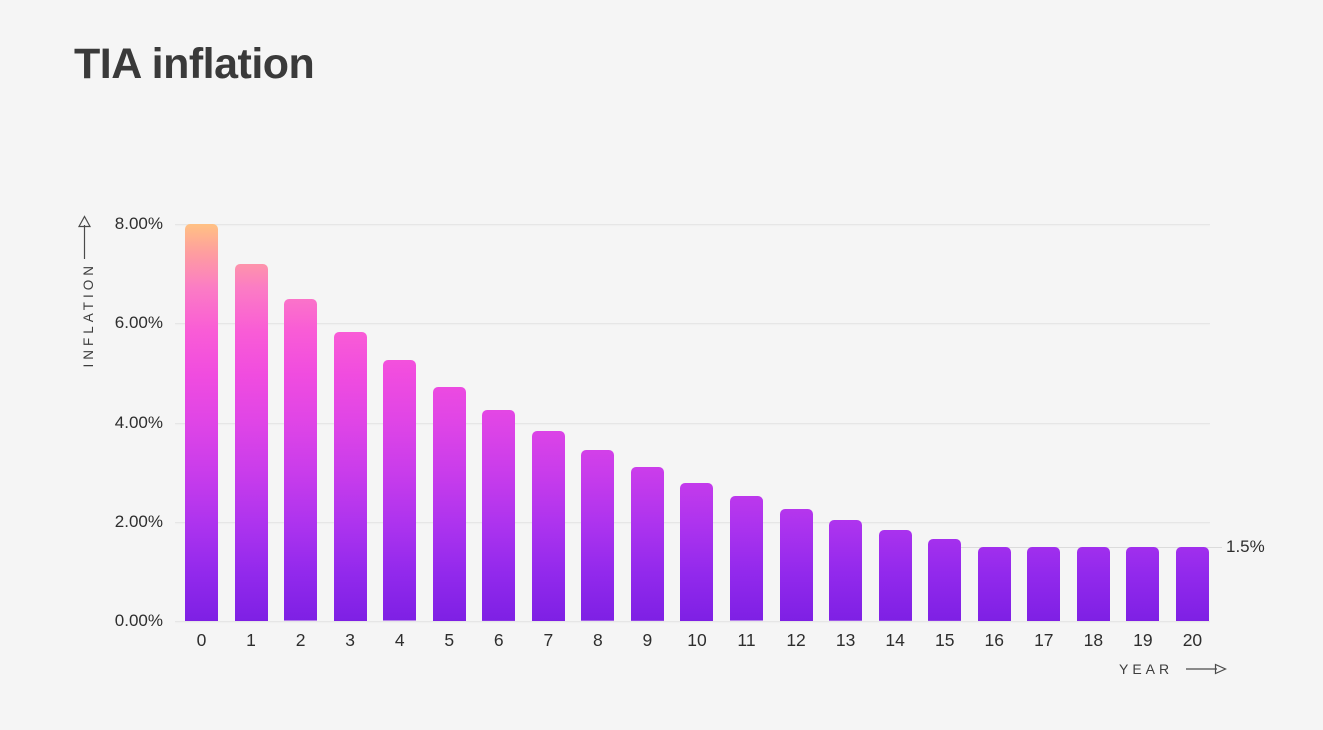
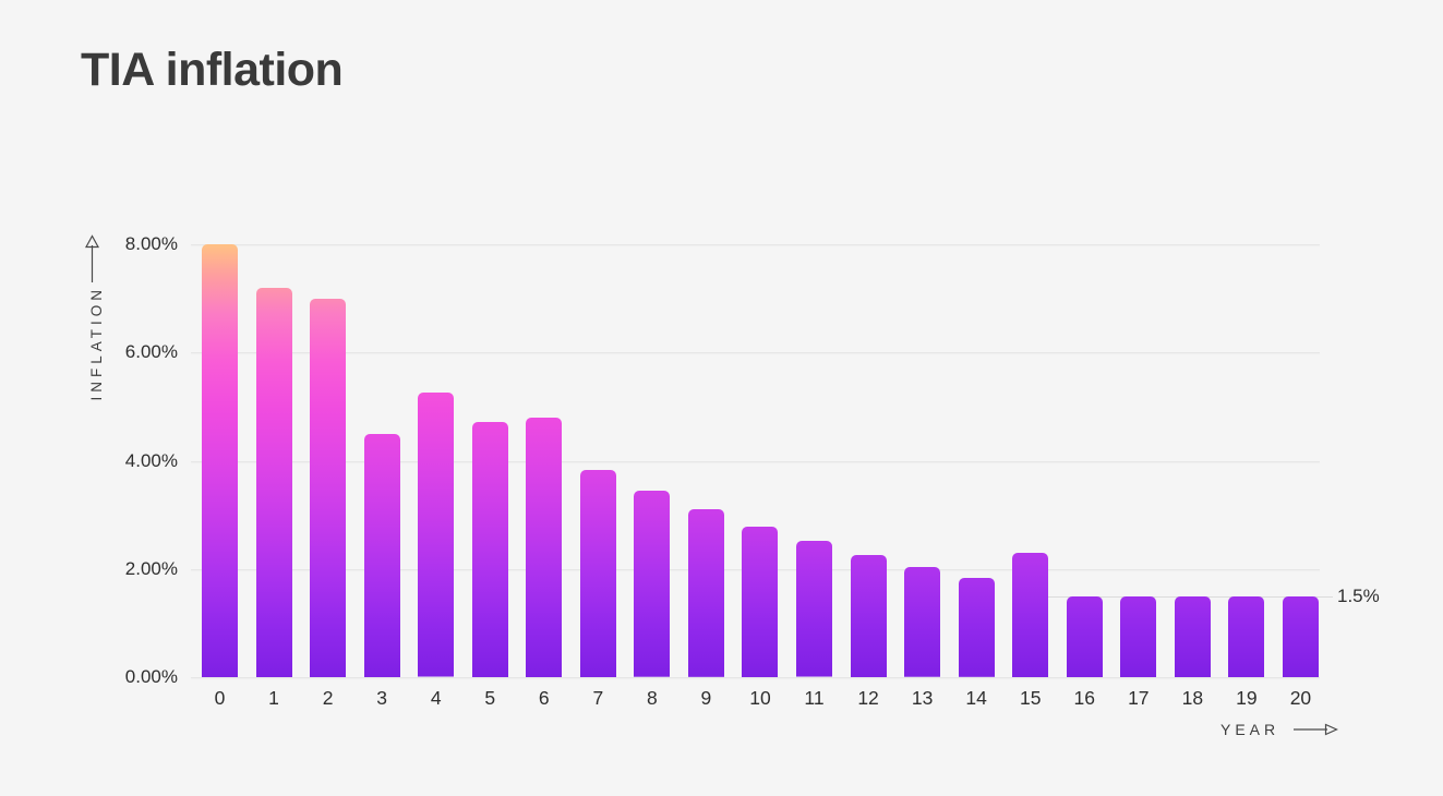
2: 6.5% -> 7.0%
3: 5.8% -> 4.5%
6: 4.2% -> 4.8%
15: 1.6% -> 2.3%
